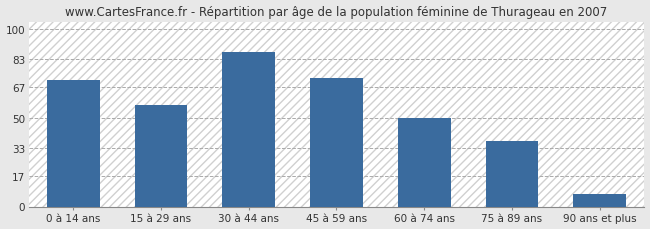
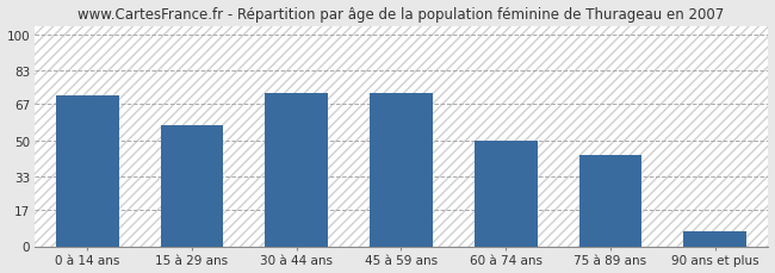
30 à 44 ans: 87 -> 72
75 à 89 ans: 37 -> 43
